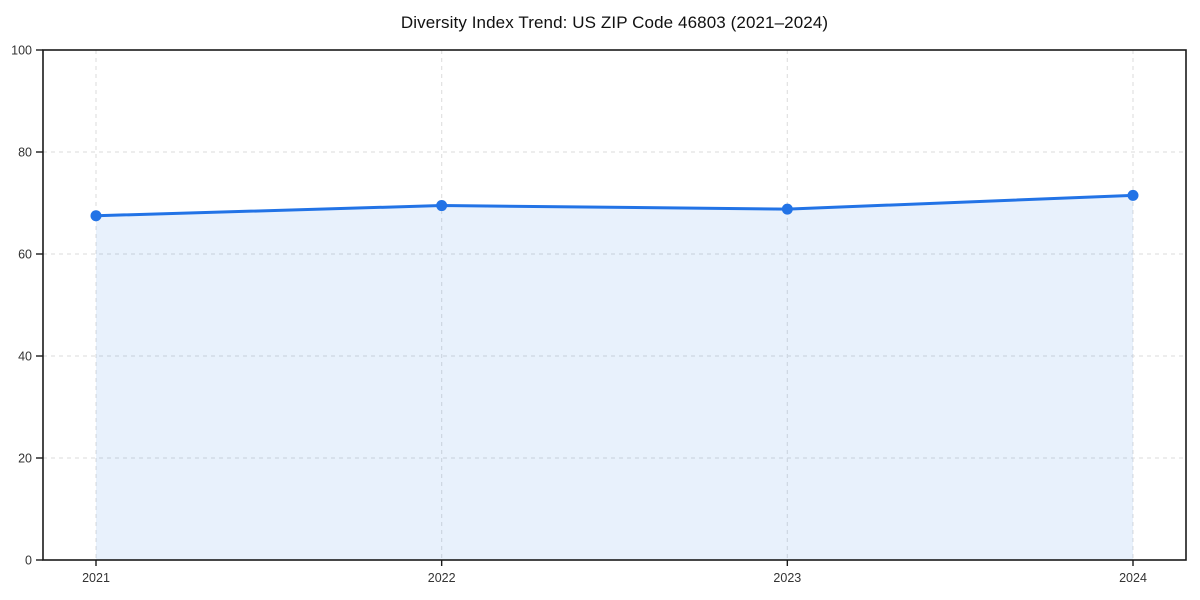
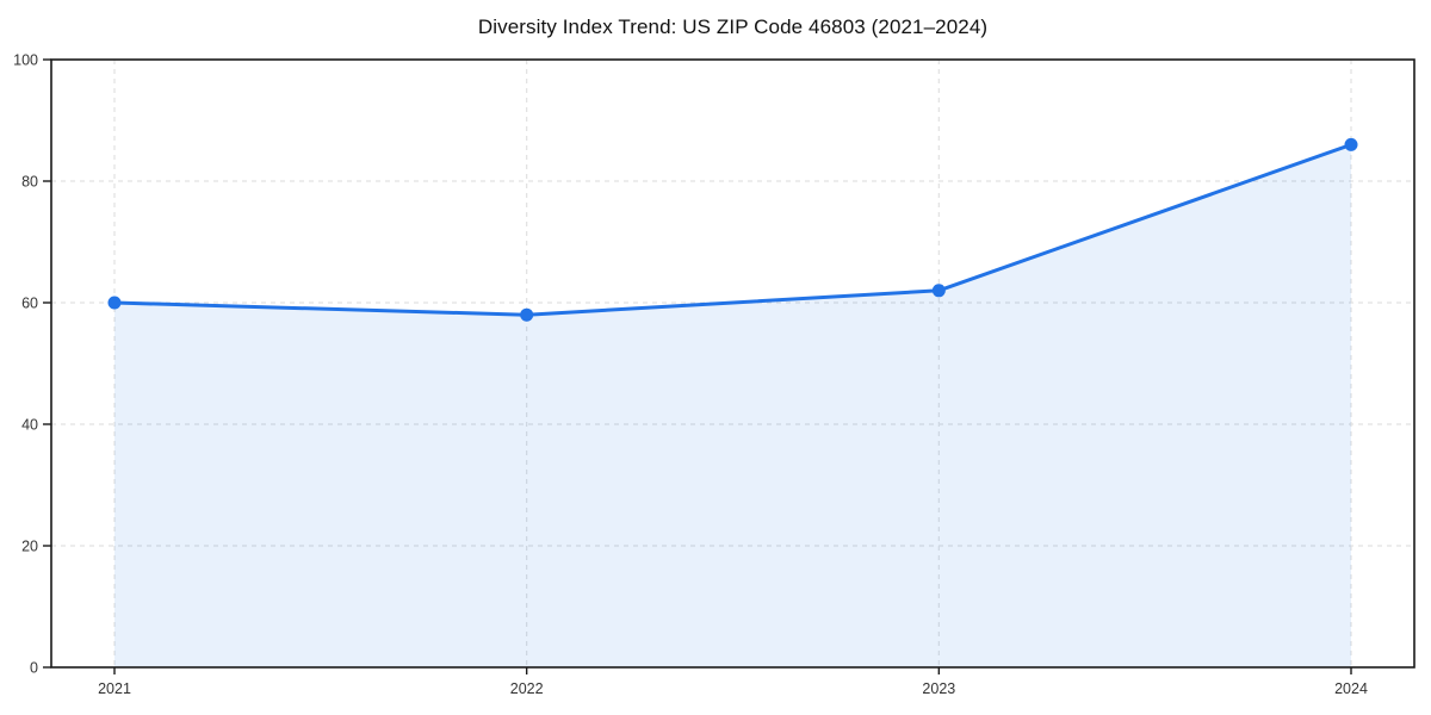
2021: 68 -> 60
2022: 70 -> 58
2023: 69 -> 62
2024: 72 -> 86
